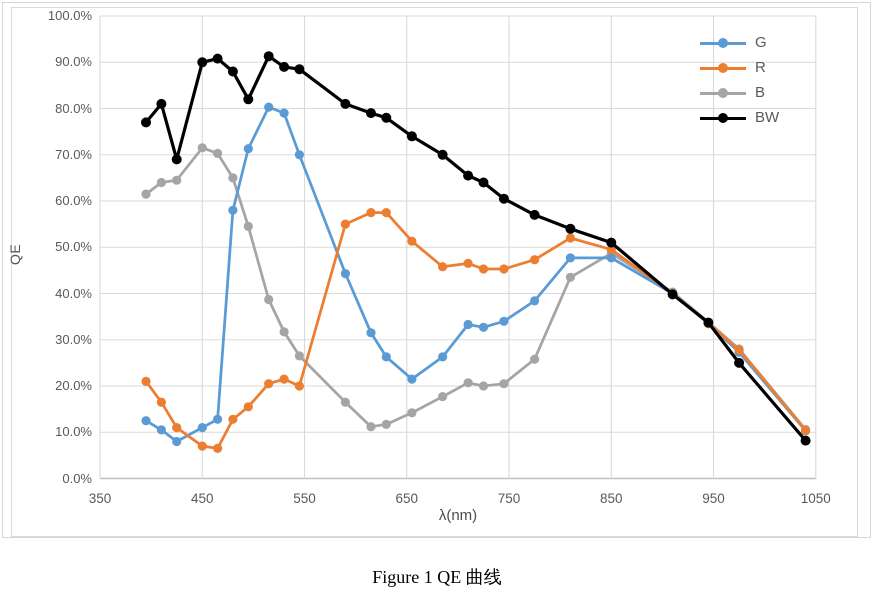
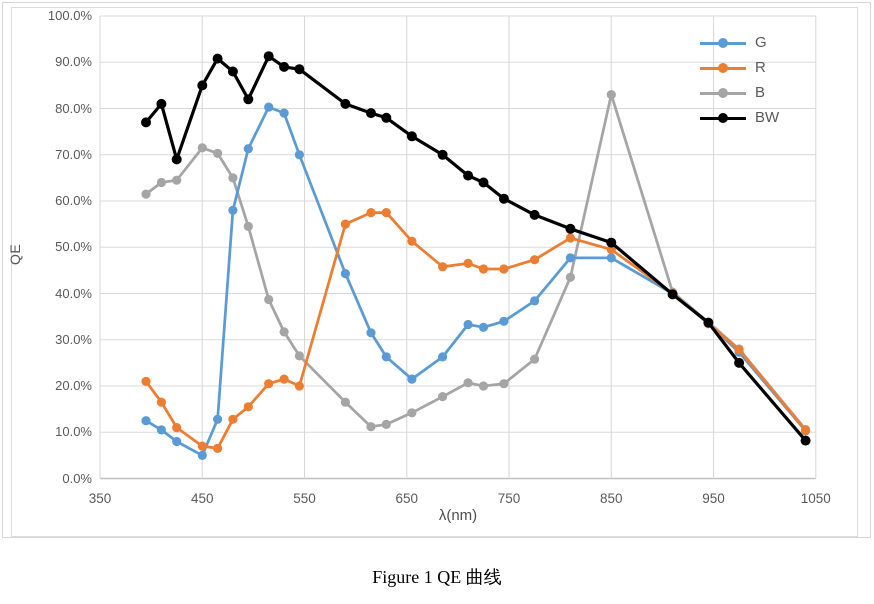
G/450: 11% -> 5%
BW/450: 90% -> 85%
B/850: 49% -> 83%
